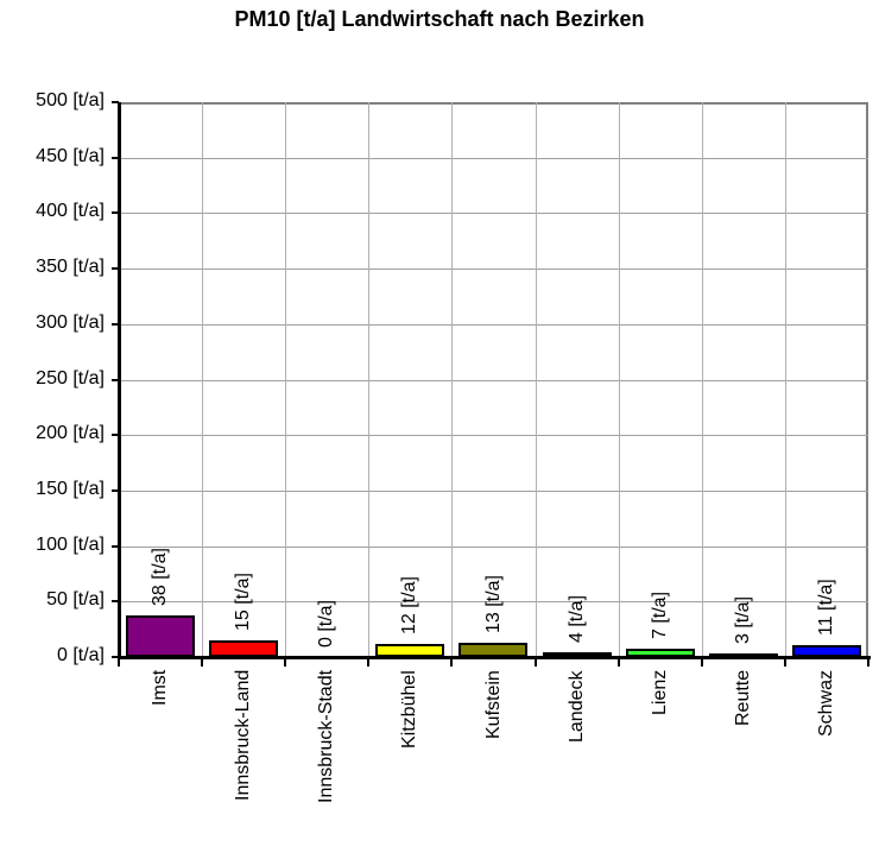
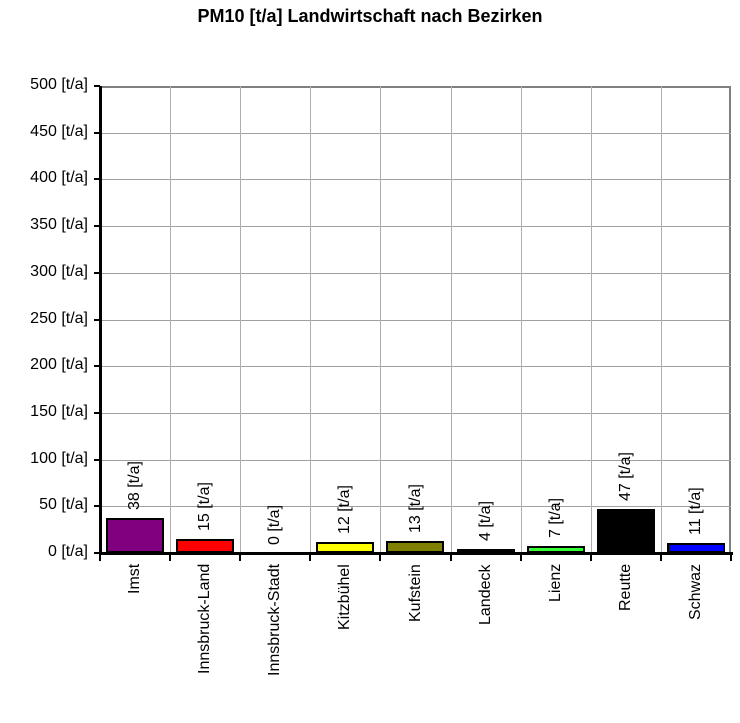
Reutte: 3 -> 47
